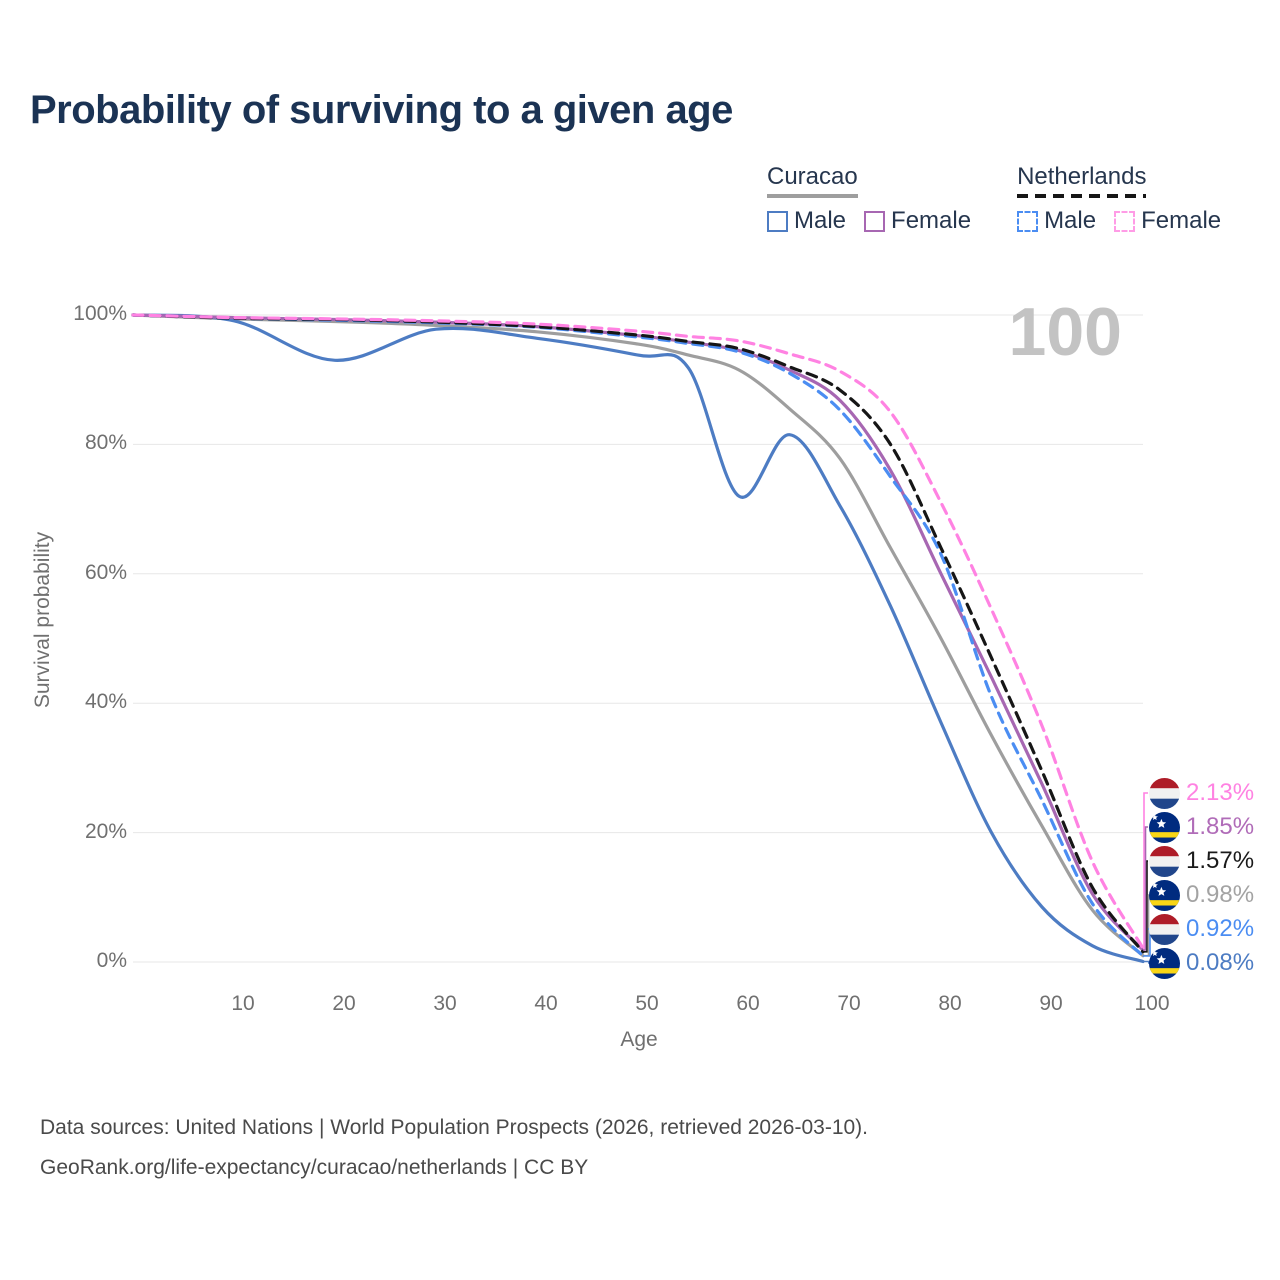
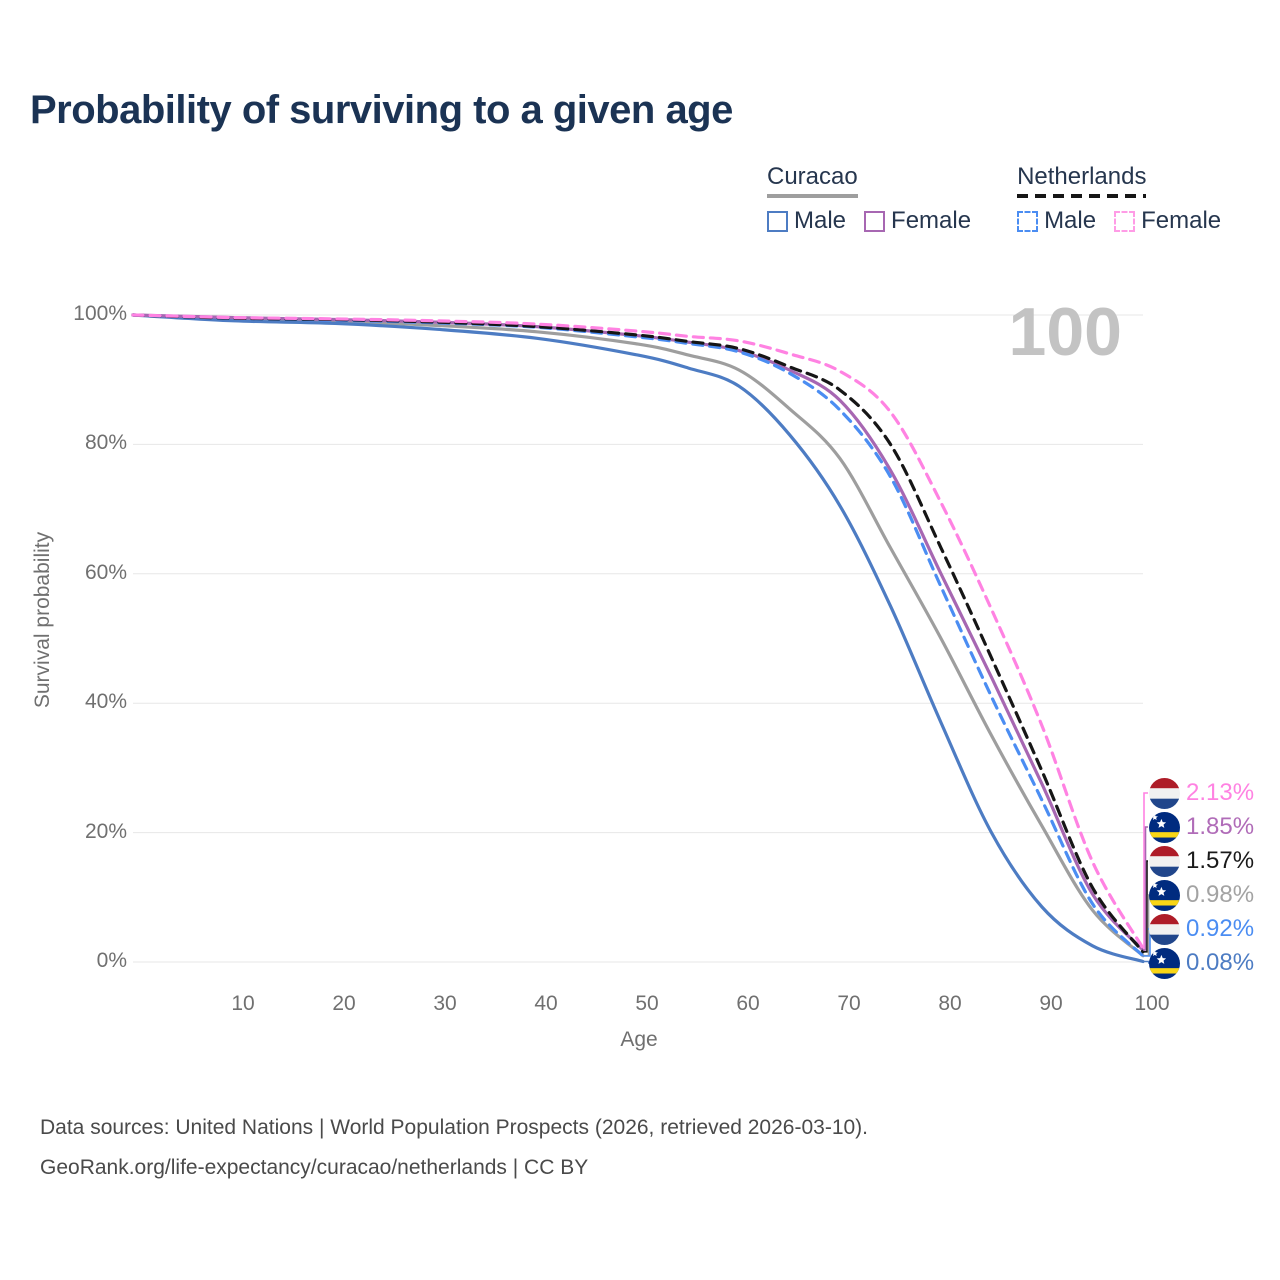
Curacao Male/20: 93% -> 99%
Curacao Male/60: 72% -> 89%
Netherlands Male/80: 63% -> 58%
